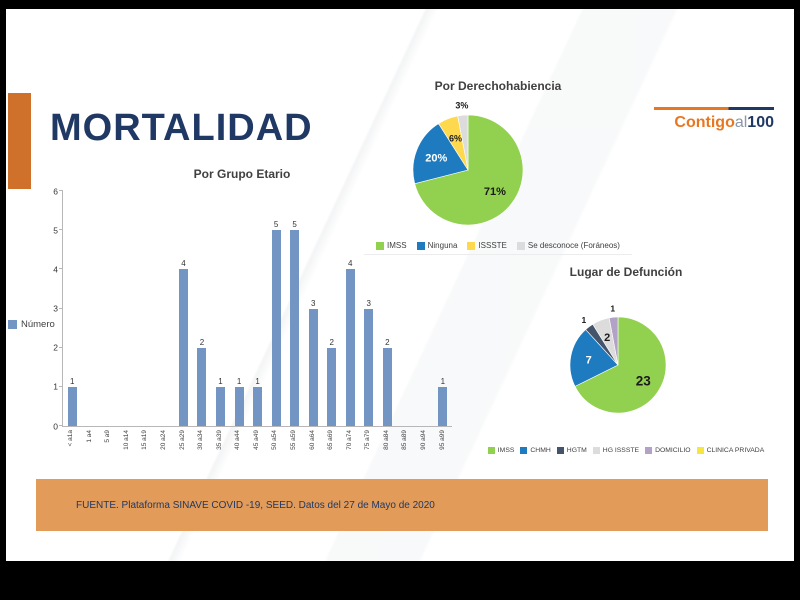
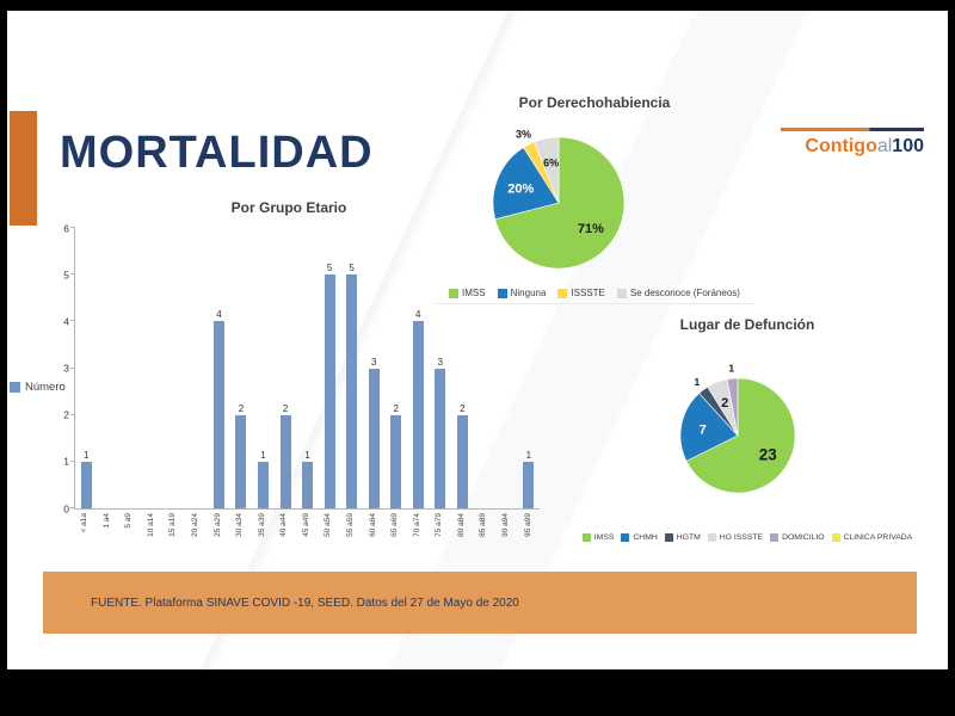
Por Grupo Etario/40 a44: 1 -> 2
Por Derechohabiencia/ISSSTE: 6% -> 3%
Por Derechohabiencia/Se desconoce (Foráneos): 3% -> 6%
